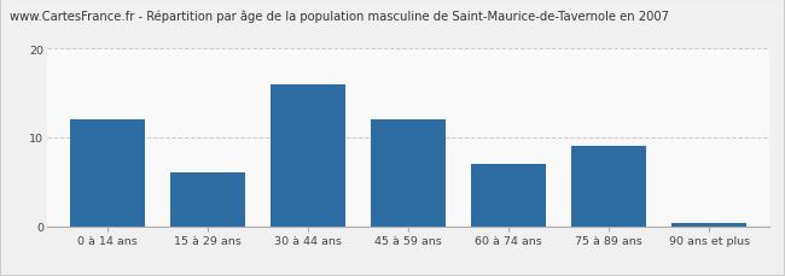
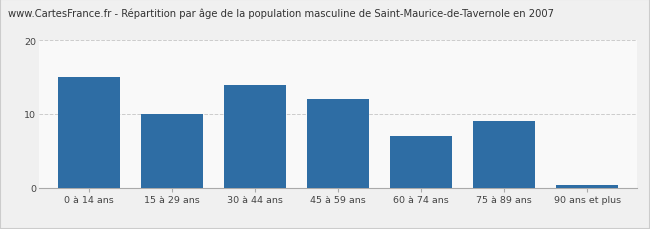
0 à 14 ans: 12.0 -> 15.0
15 à 29 ans: 6.0 -> 10.0
30 à 44 ans: 16.0 -> 14.0
